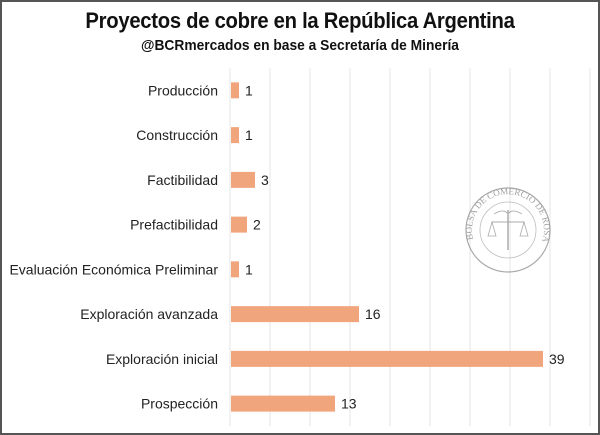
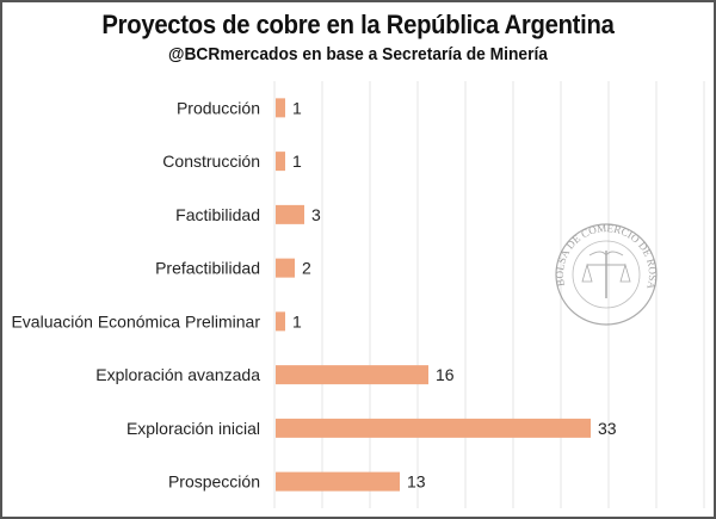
Exploración inicial: 39 -> 33
